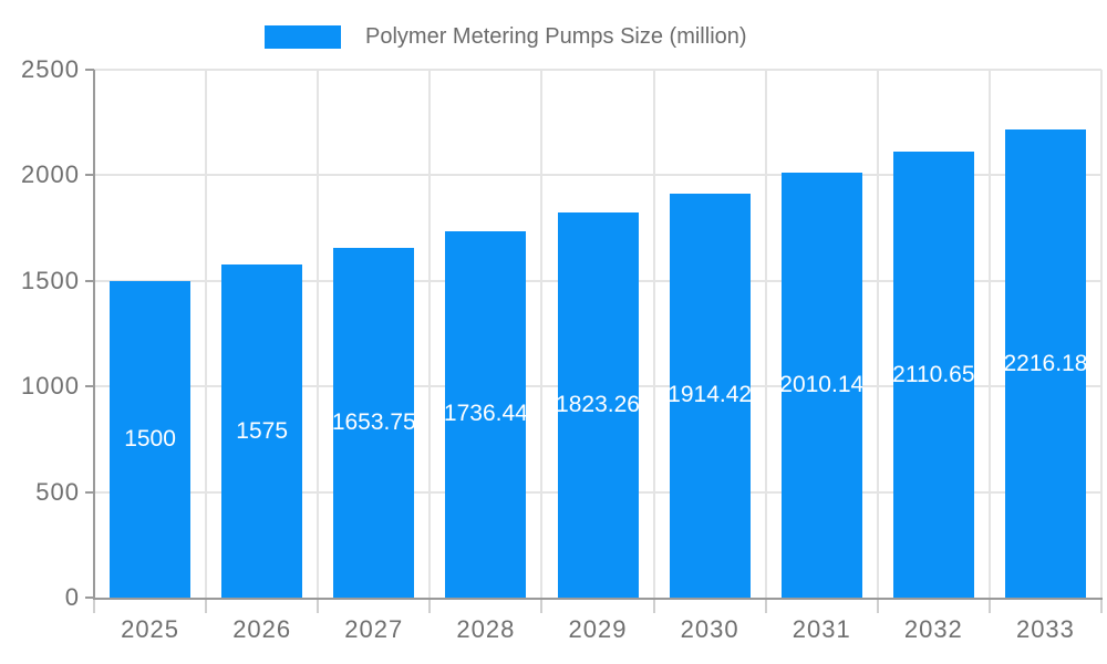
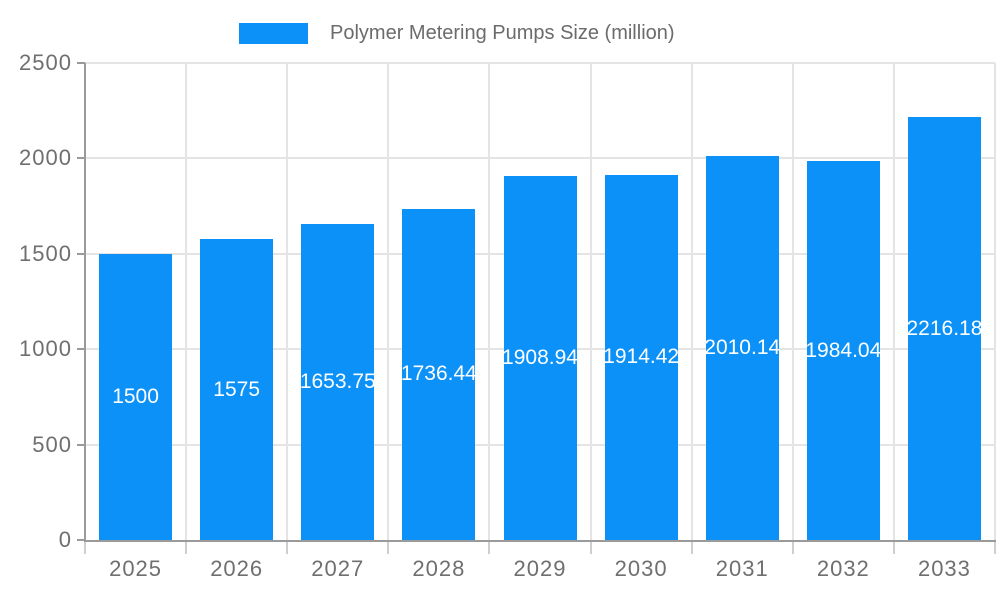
2029: 1823.26 -> 1908.94
2032: 2110.65 -> 1984.04
